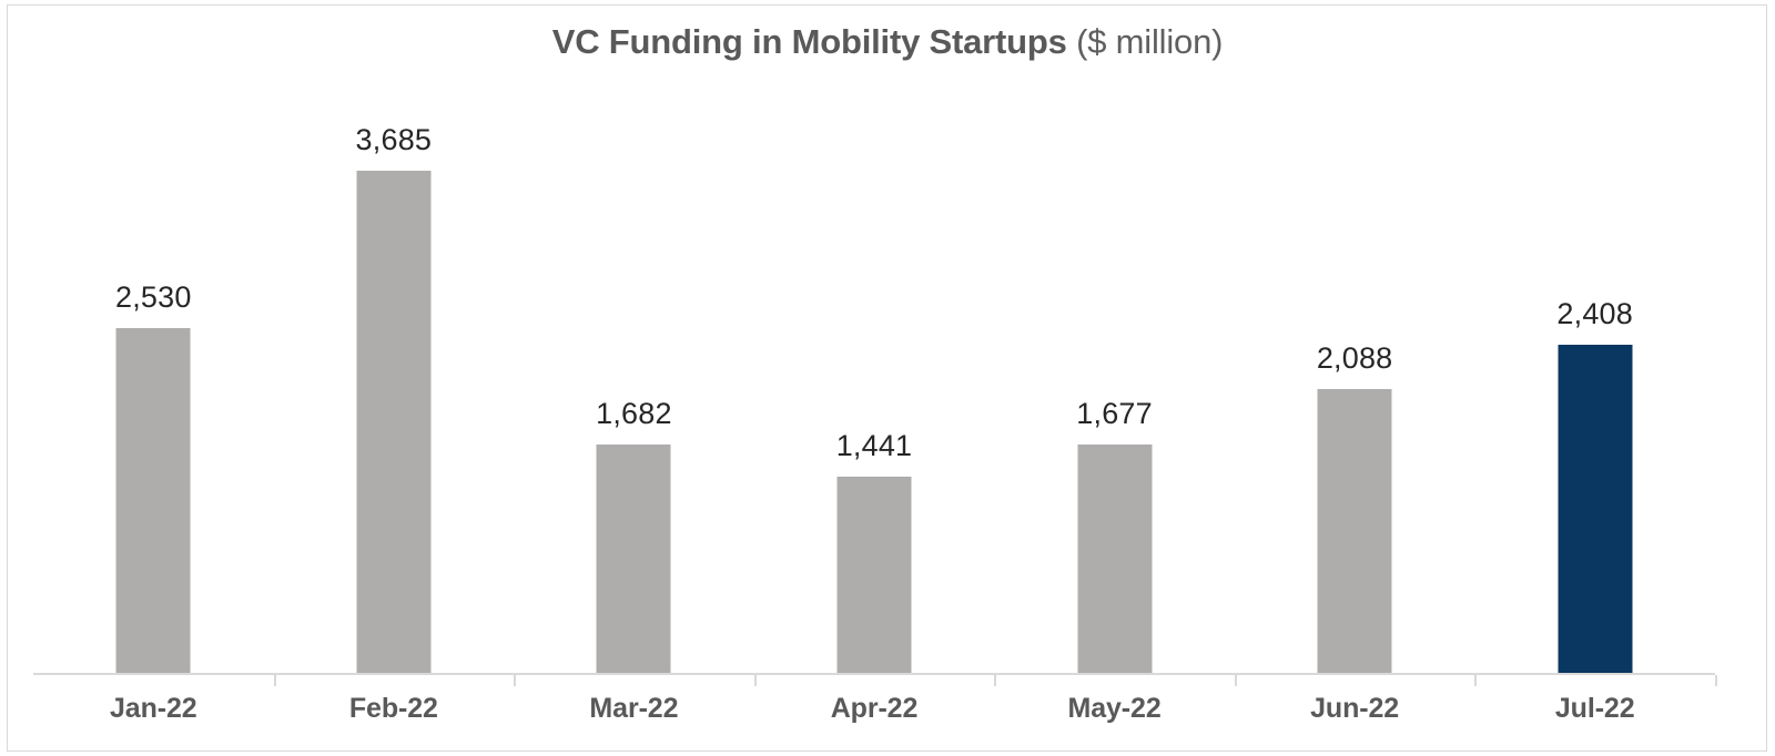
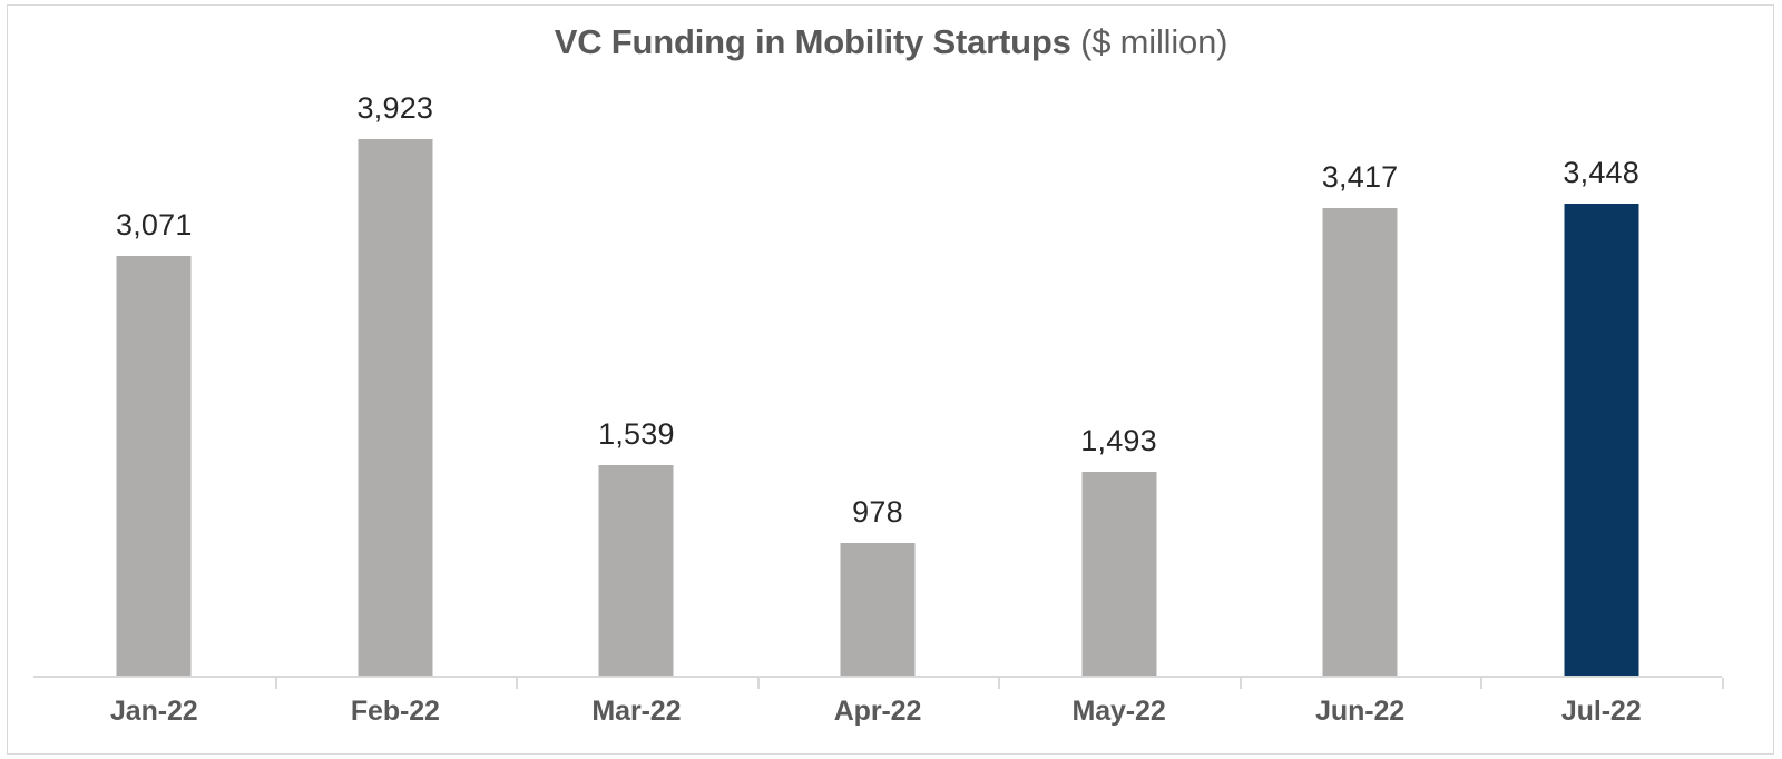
Jan-22: 2,530 -> 3,071
Feb-22: 3,685 -> 3,923
Mar-22: 1,682 -> 1,539
Apr-22: 1,441 -> 978
May-22: 1,677 -> 1,493
Jun-22: 2,088 -> 3,417
Jul-22: 2,408 -> 3,448
